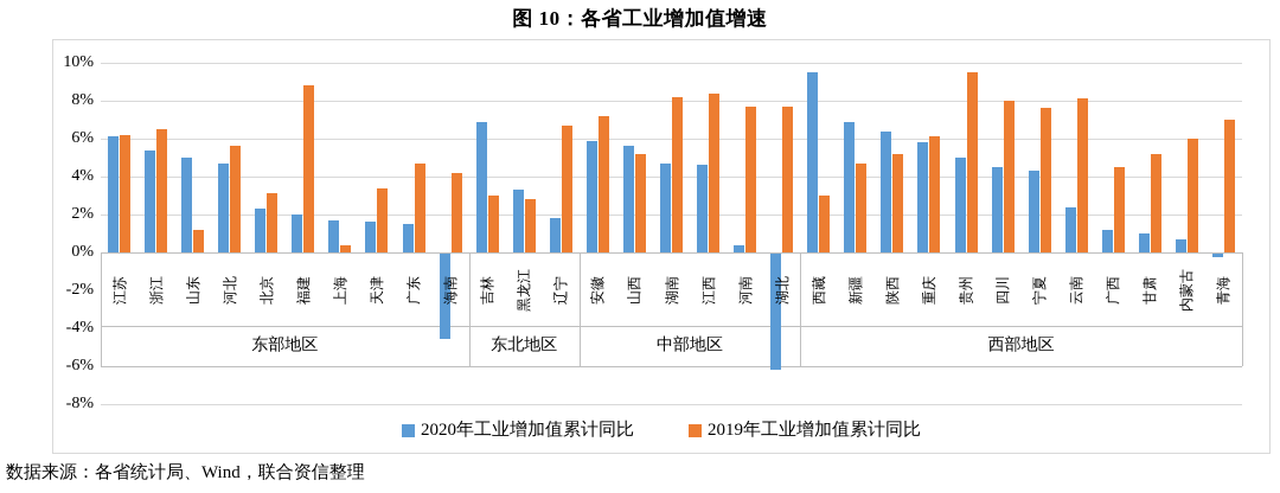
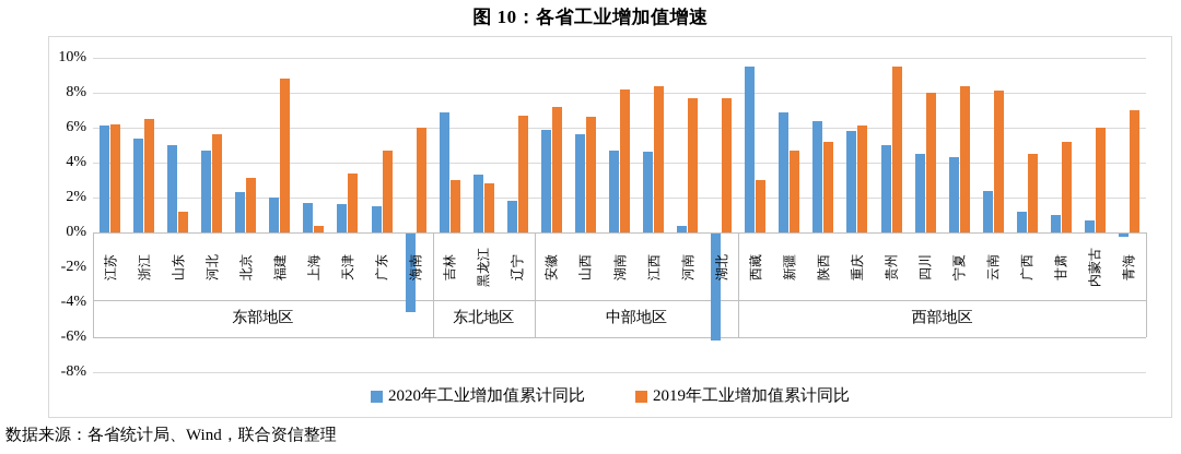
2019年工业增加值累计同比/海南: 4.2% -> 6.0%
2019年工业增加值累计同比/山西: 5.2% -> 6.6%
2019年工业增加值累计同比/宁夏: 7.6% -> 8.4%
